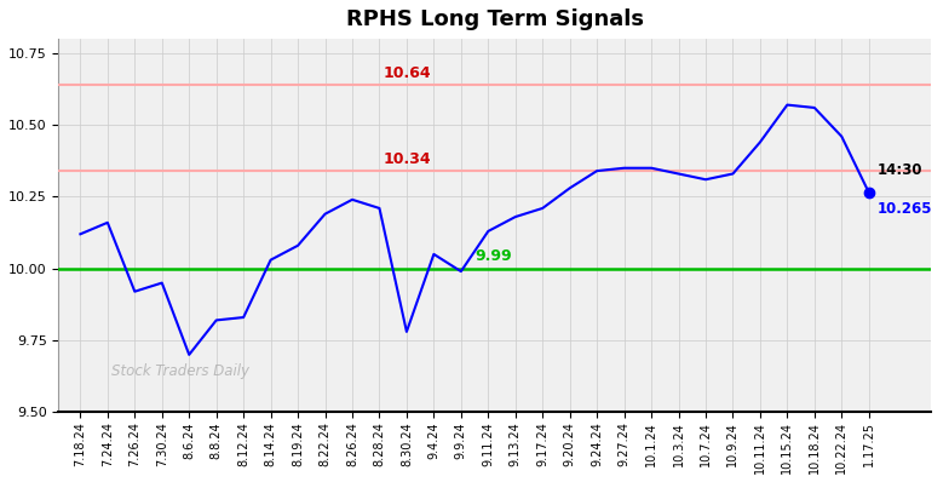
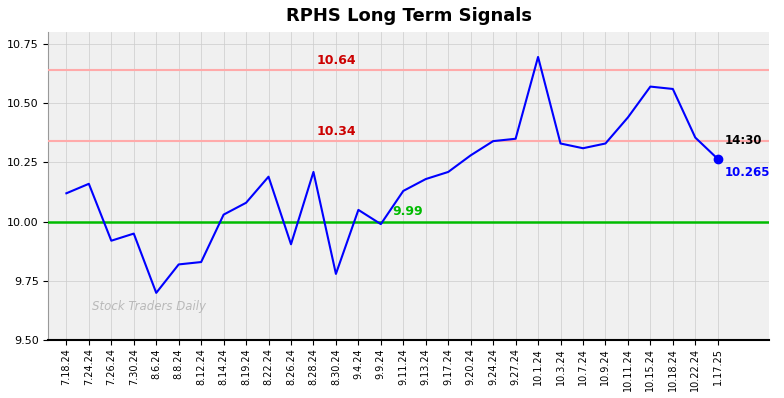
8.26.24: 10.240 -> 9.905
10.1.24: 10.350 -> 10.695
10.22.24: 10.460 -> 10.355
